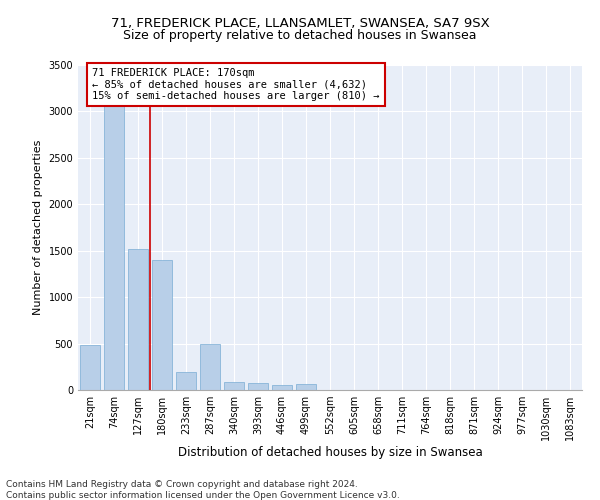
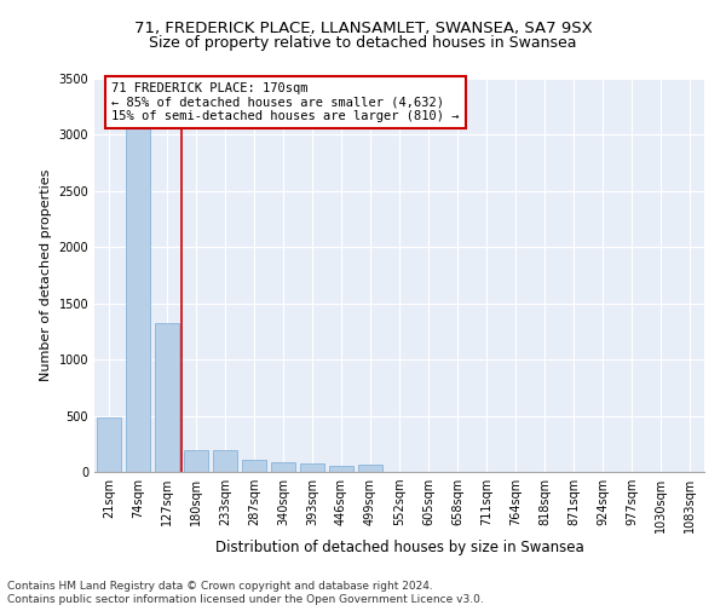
127sqm: 1520 -> 1330
180sqm: 1400 -> 200
287sqm: 500 -> 110
